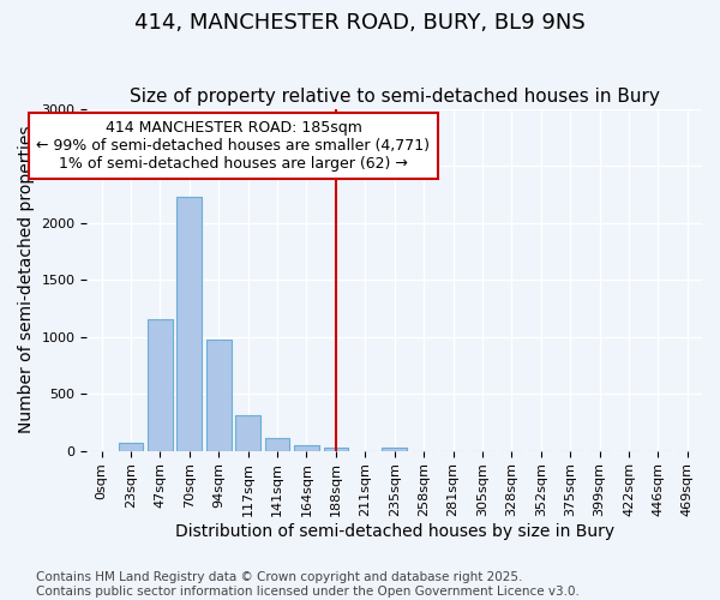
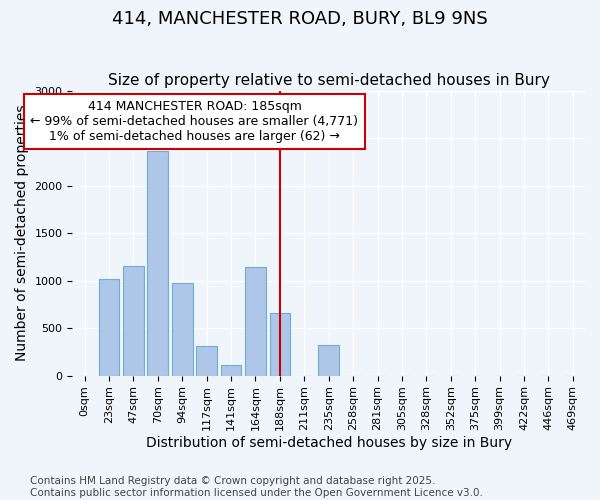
23sqm: 70 -> 1020
70sqm: 2230 -> 2360
164sqm: 50 -> 1140
188sqm: 30 -> 660
235sqm: 30 -> 320
